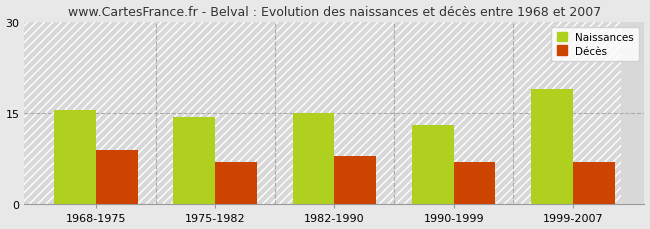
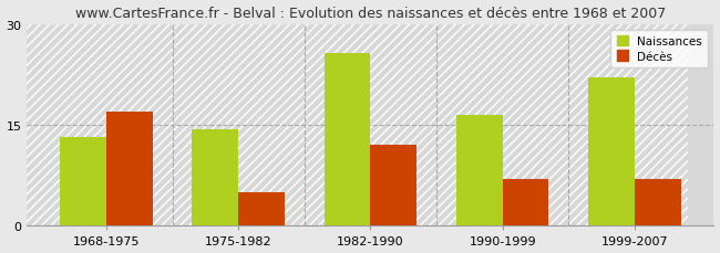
Naissances/1968-1975: 15.5 -> 13.2
Décès/1968-1975: 9 -> 17
Décès/1975-1982: 7 -> 5
Naissances/1982-1990: 15.0 -> 25.6
Décès/1982-1990: 8 -> 12
Naissances/1990-1999: 13.0 -> 16.4
Naissances/1999-2007: 19.0 -> 22.0
